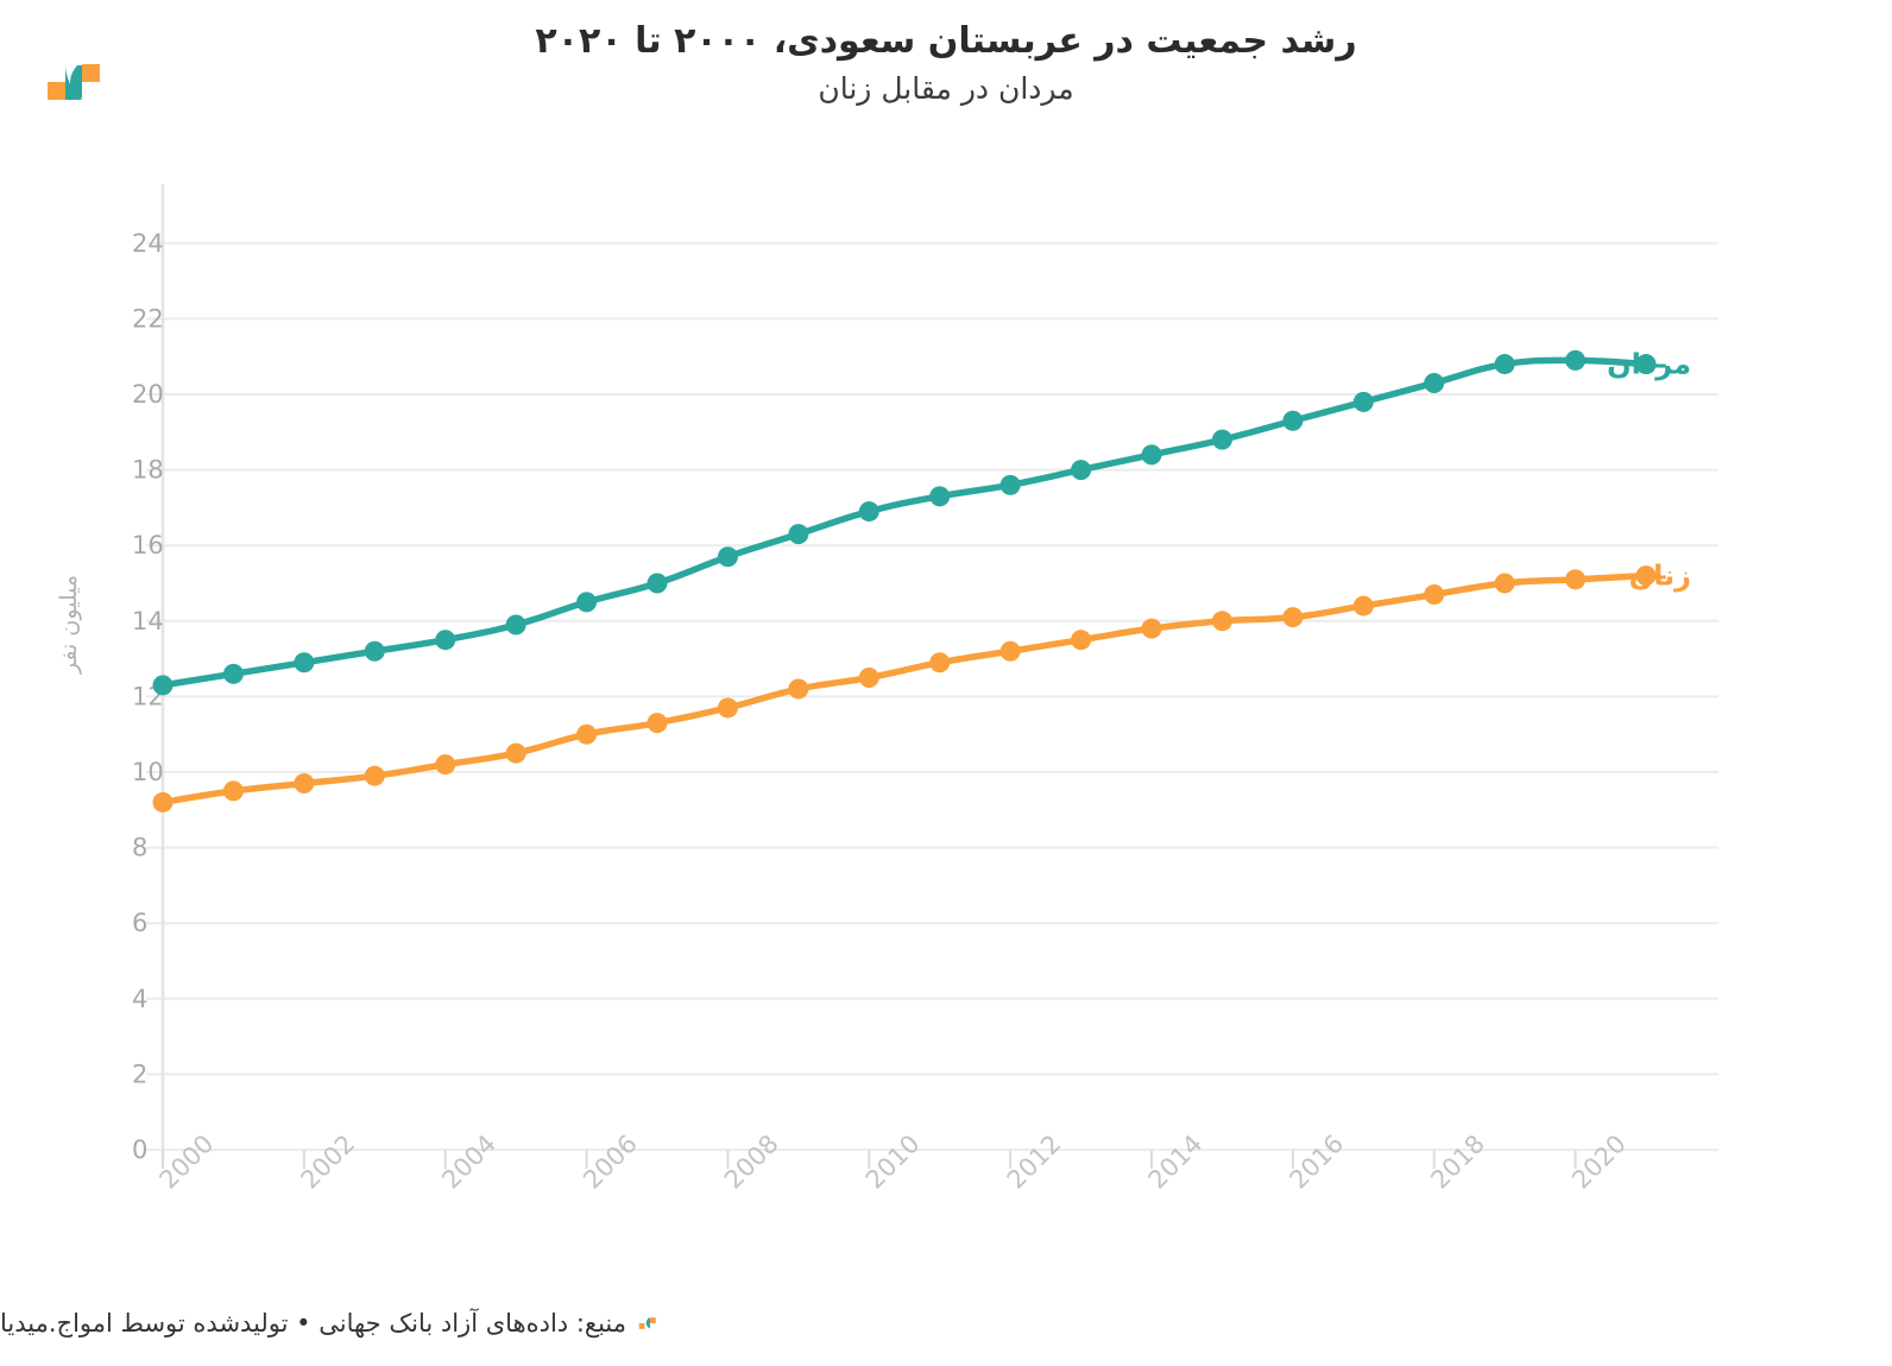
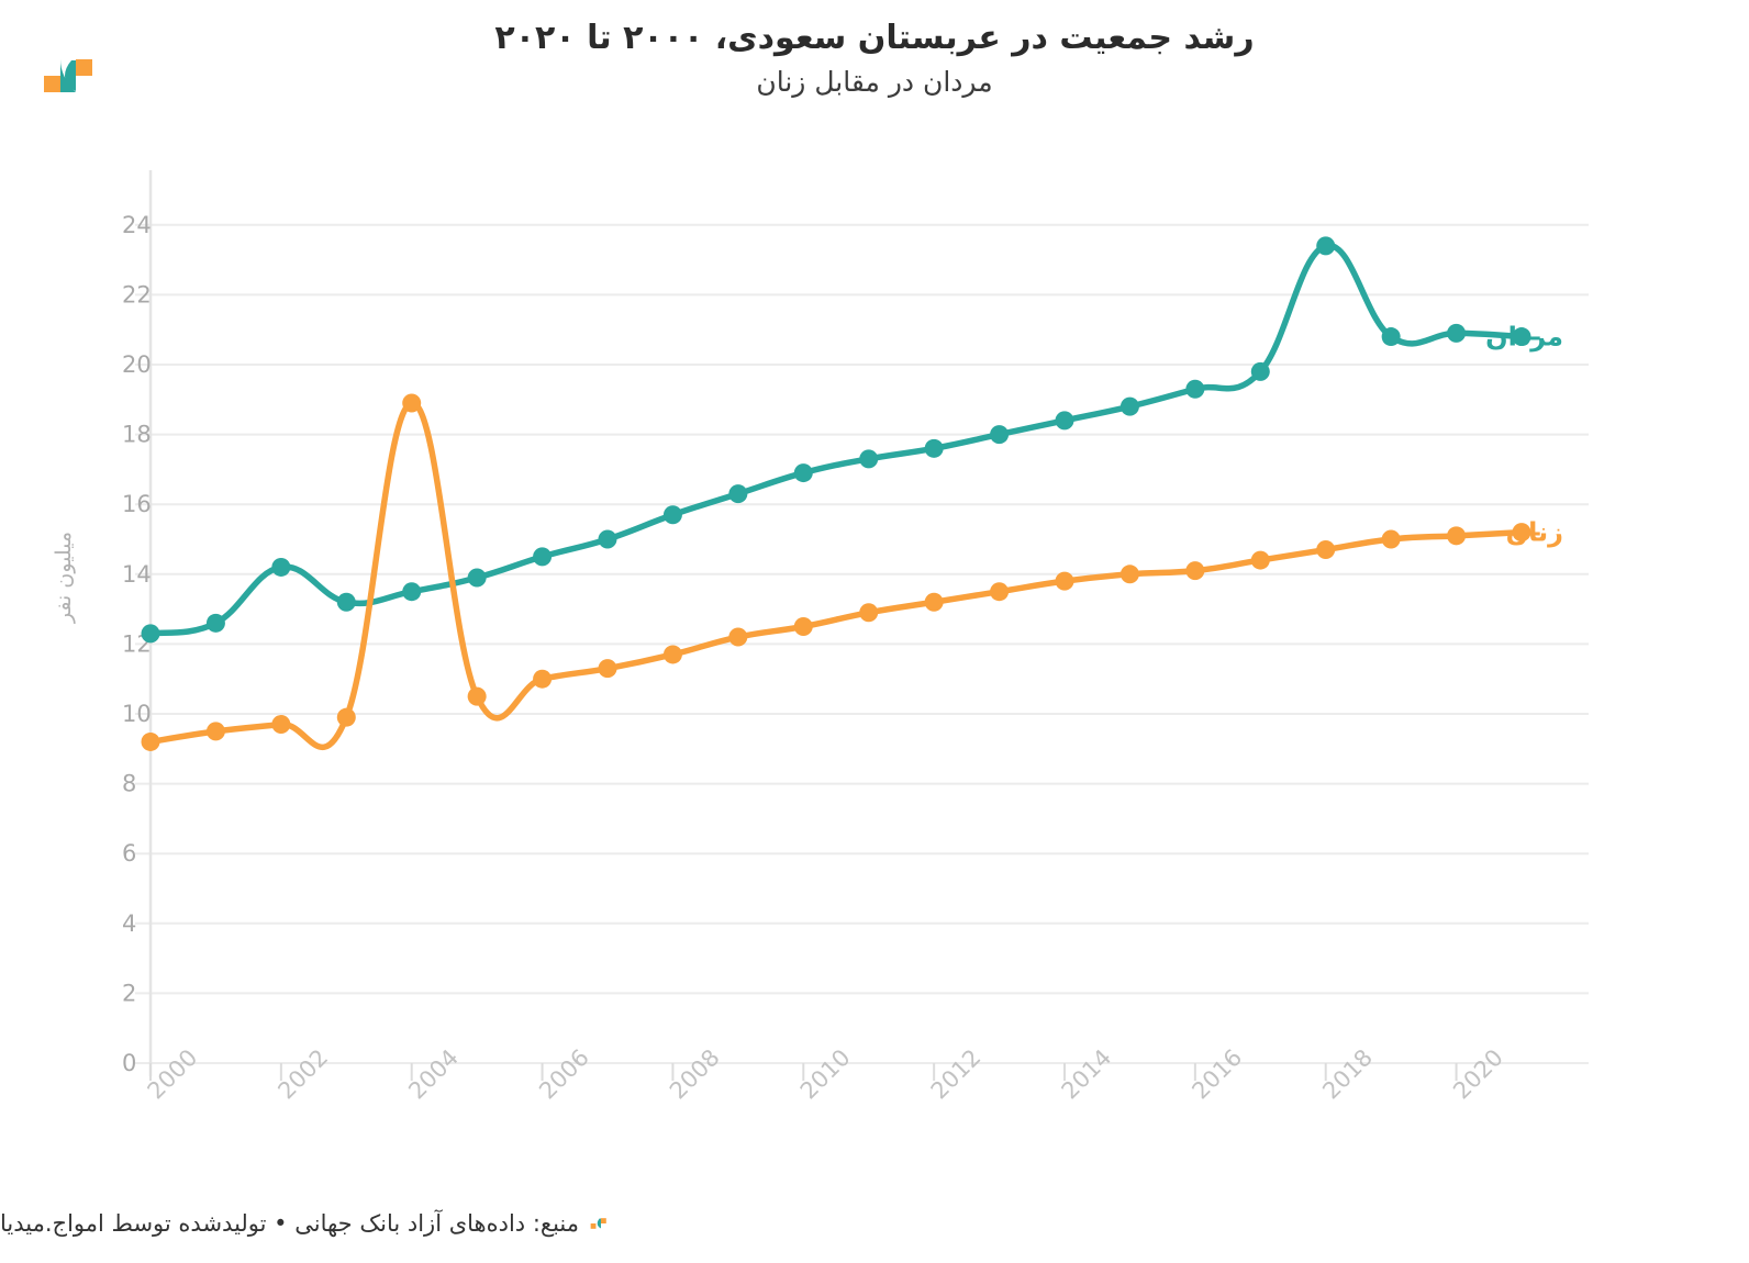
مردان/2002: 12.9 -> 14.2
زنان/2004: 10.2 -> 18.9
مردان/2018: 20.3 -> 23.4
